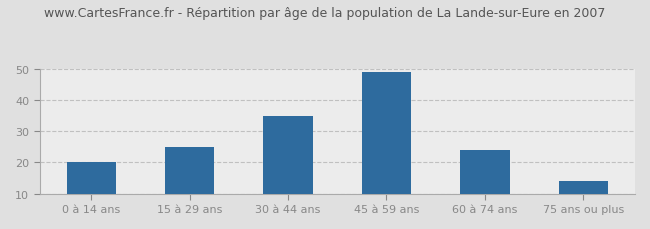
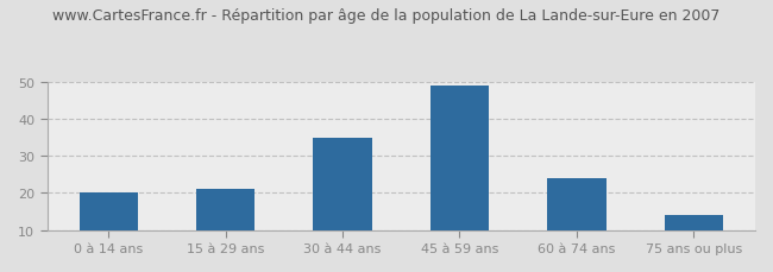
15 à 29 ans: 25 -> 21
